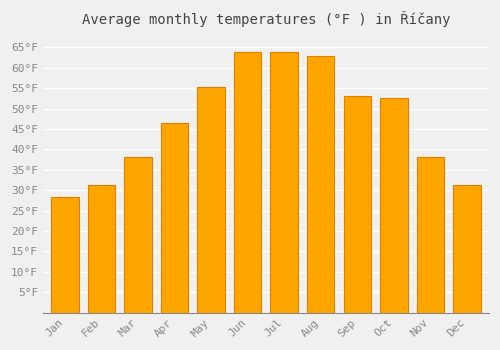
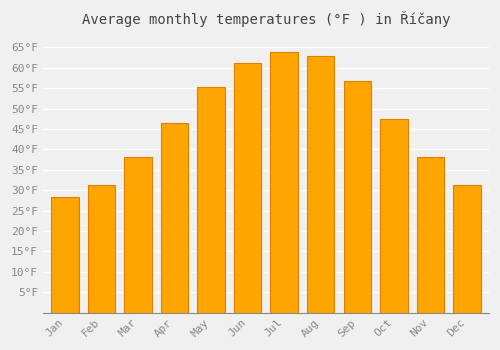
Jun: 64.0°F -> 61.3°F
Sep: 53.0°F -> 56.8°F
Oct: 52.5°F -> 47.5°F
